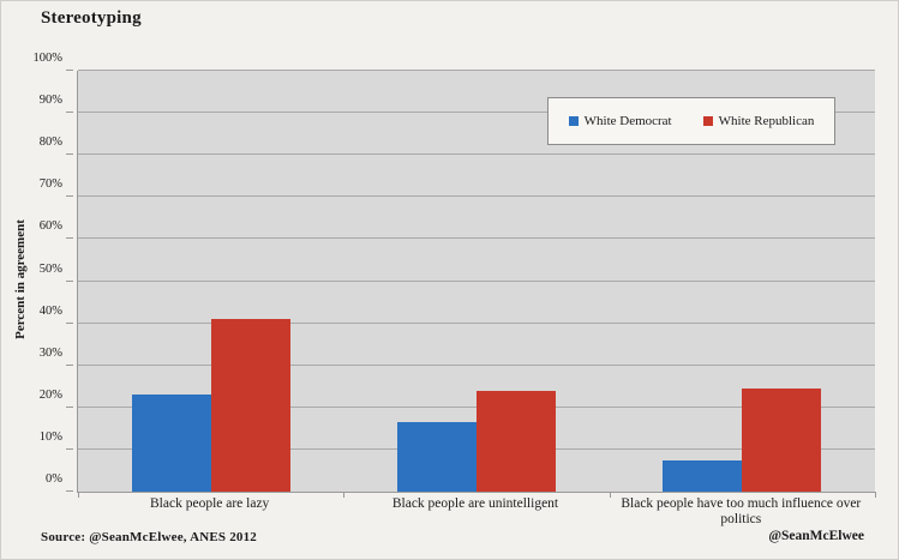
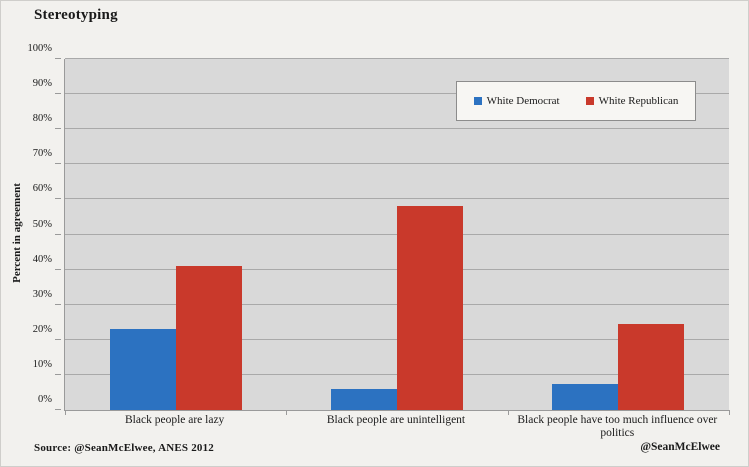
White Democrat/Black people are unintelligent: 16% -> 6%
White Republican/Black people are unintelligent: 24% -> 58%
